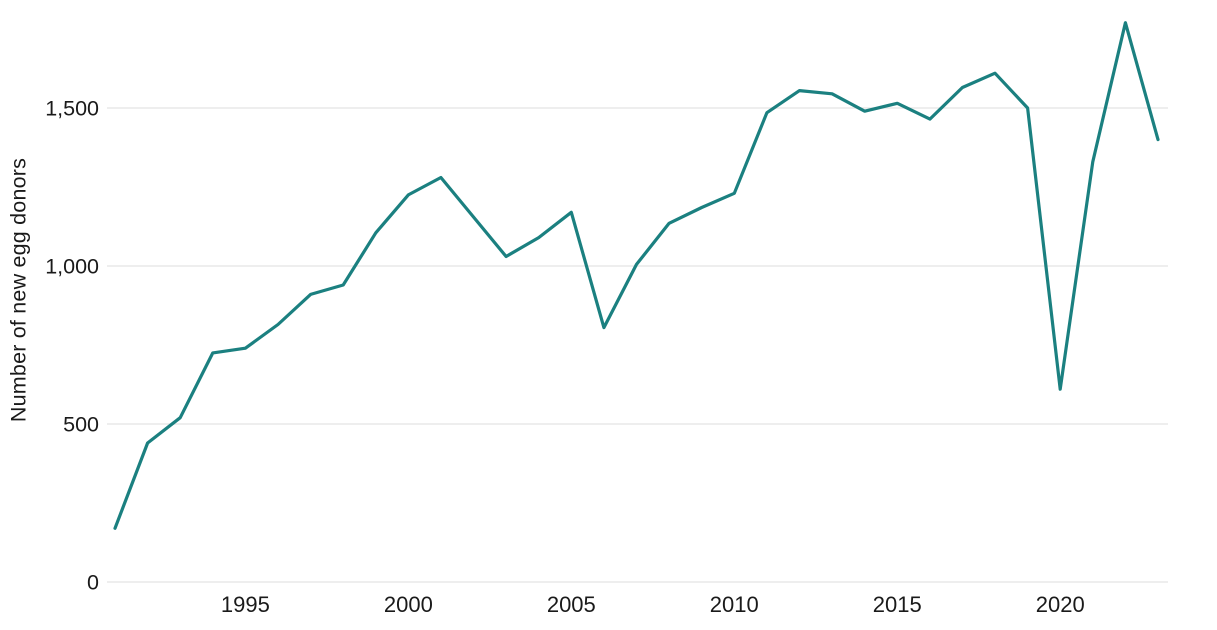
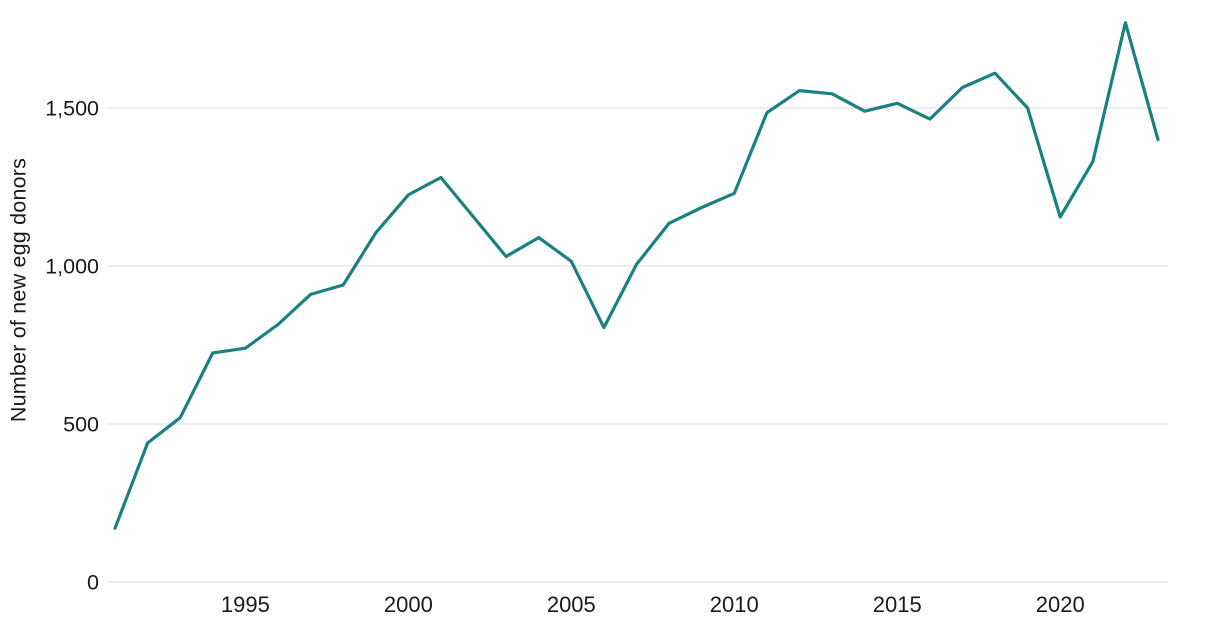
2005: 1170 -> 1020
2020: 610 -> 1160
